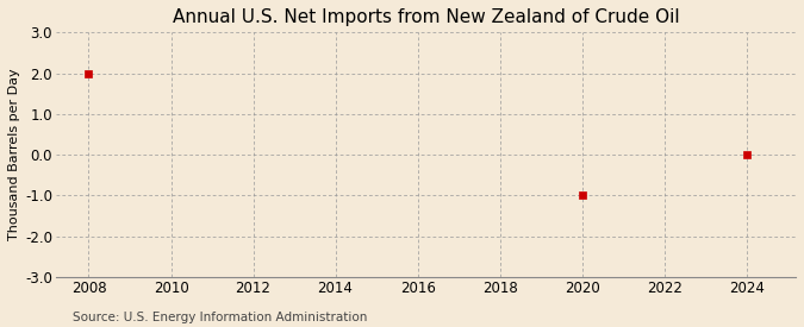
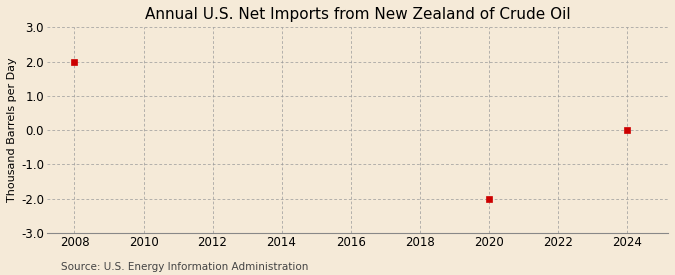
2020: -1 -> -2
